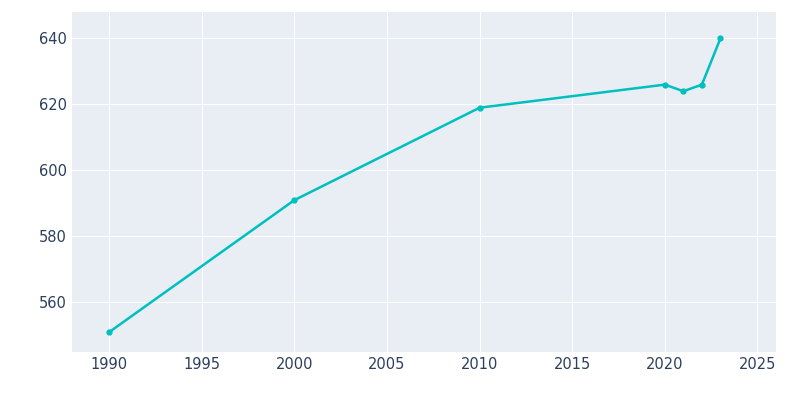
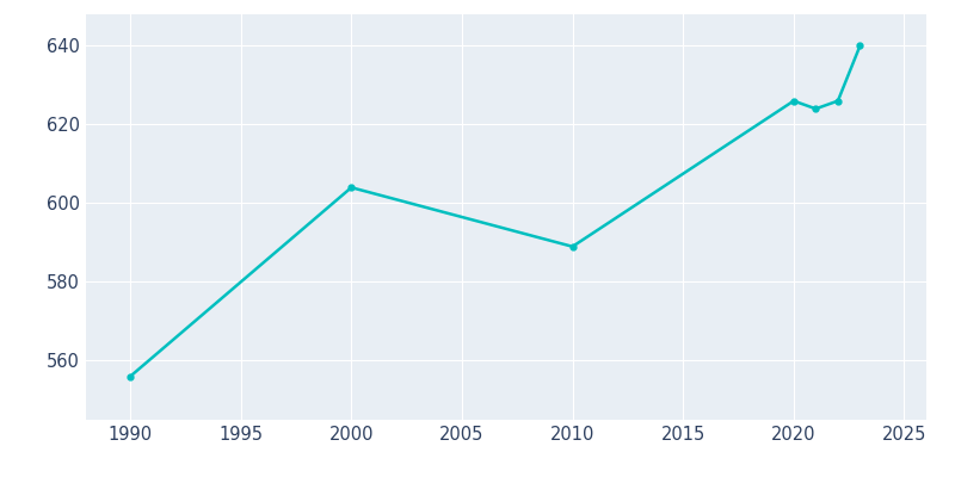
1990: 551 -> 556
2000: 591 -> 604
2010: 619 -> 589
